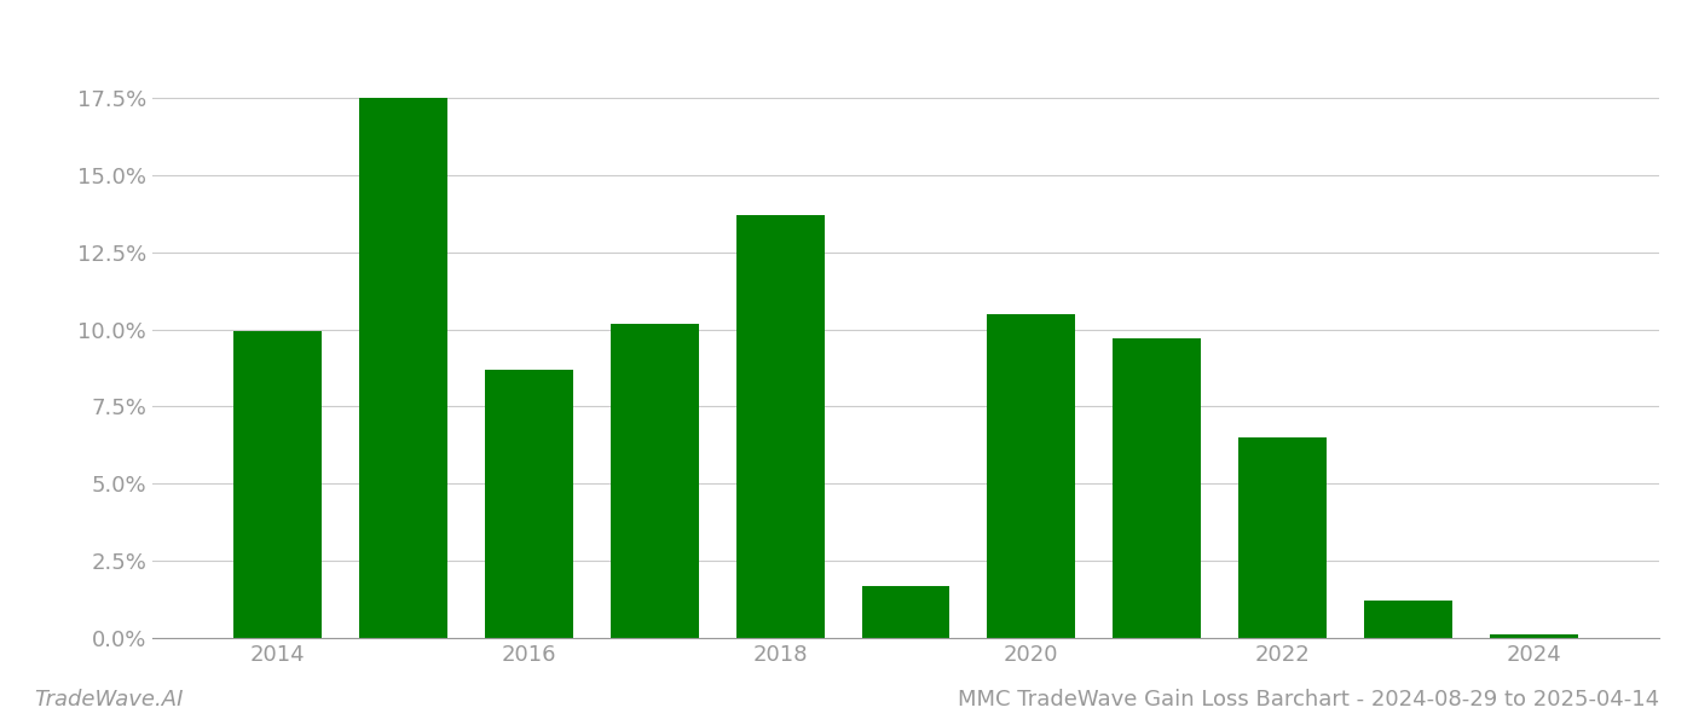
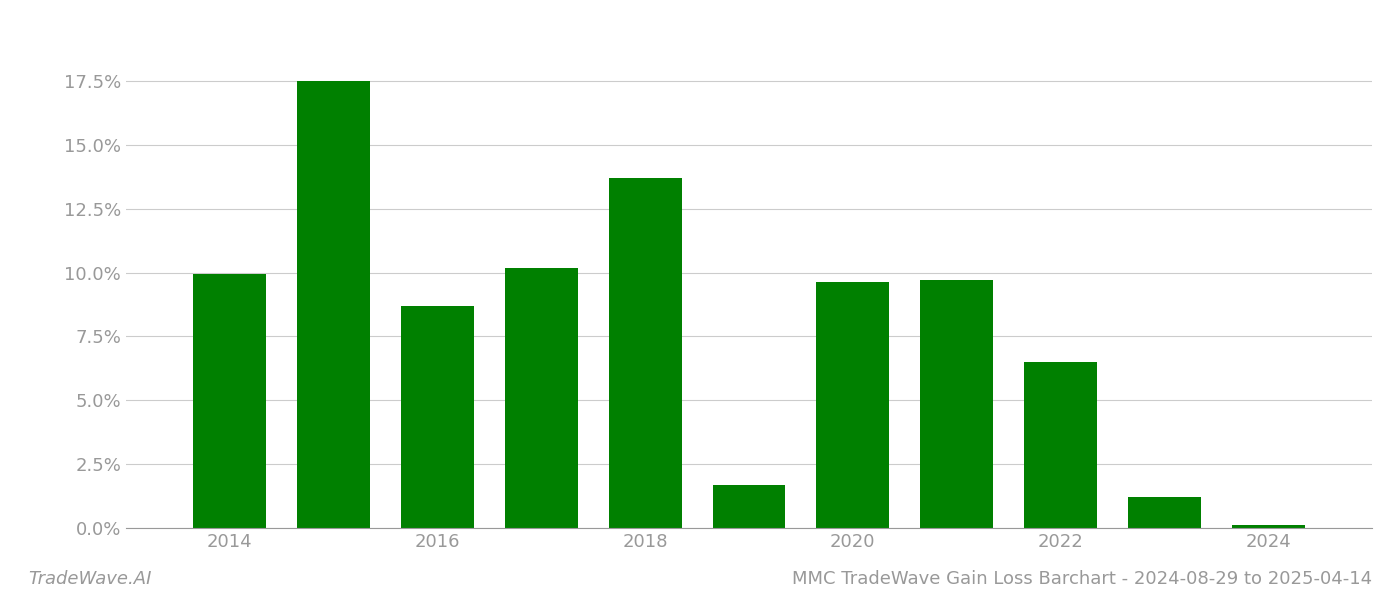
2020: 10.50% -> 9.65%
